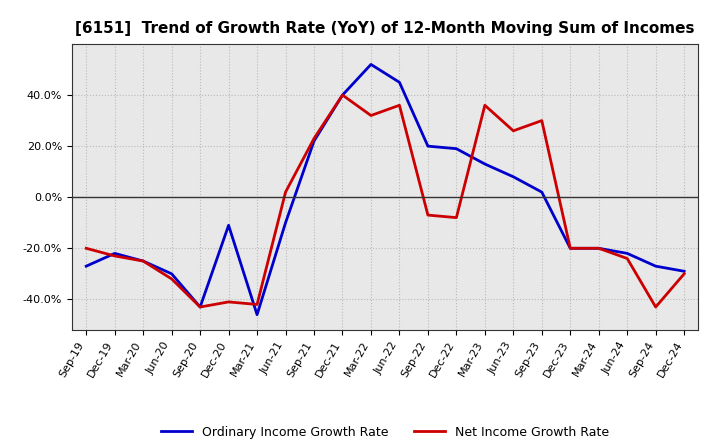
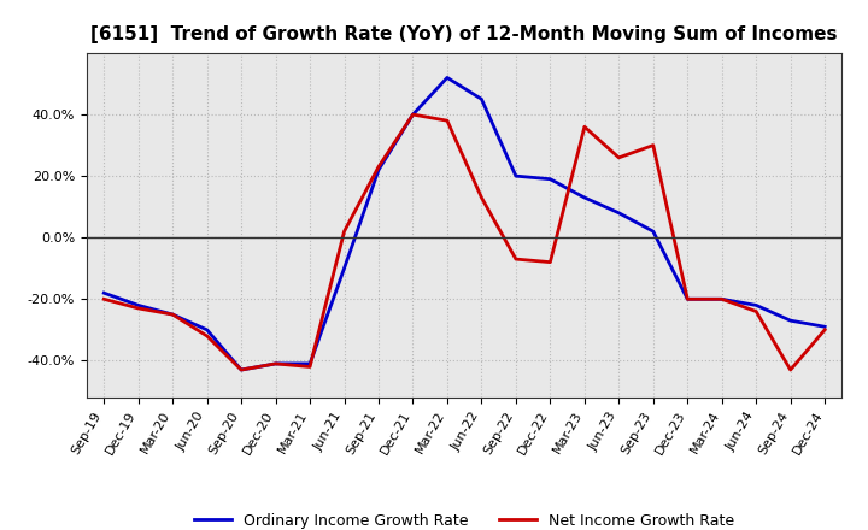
Ordinary Income Growth Rate/Sep-19: -27% -> -18%
Ordinary Income Growth Rate/Dec-20: -11% -> -41%
Ordinary Income Growth Rate/Mar-21: -46% -> -41%
Net Income Growth Rate/Mar-22: 32% -> 38%
Net Income Growth Rate/Jun-22: 36% -> 13%
